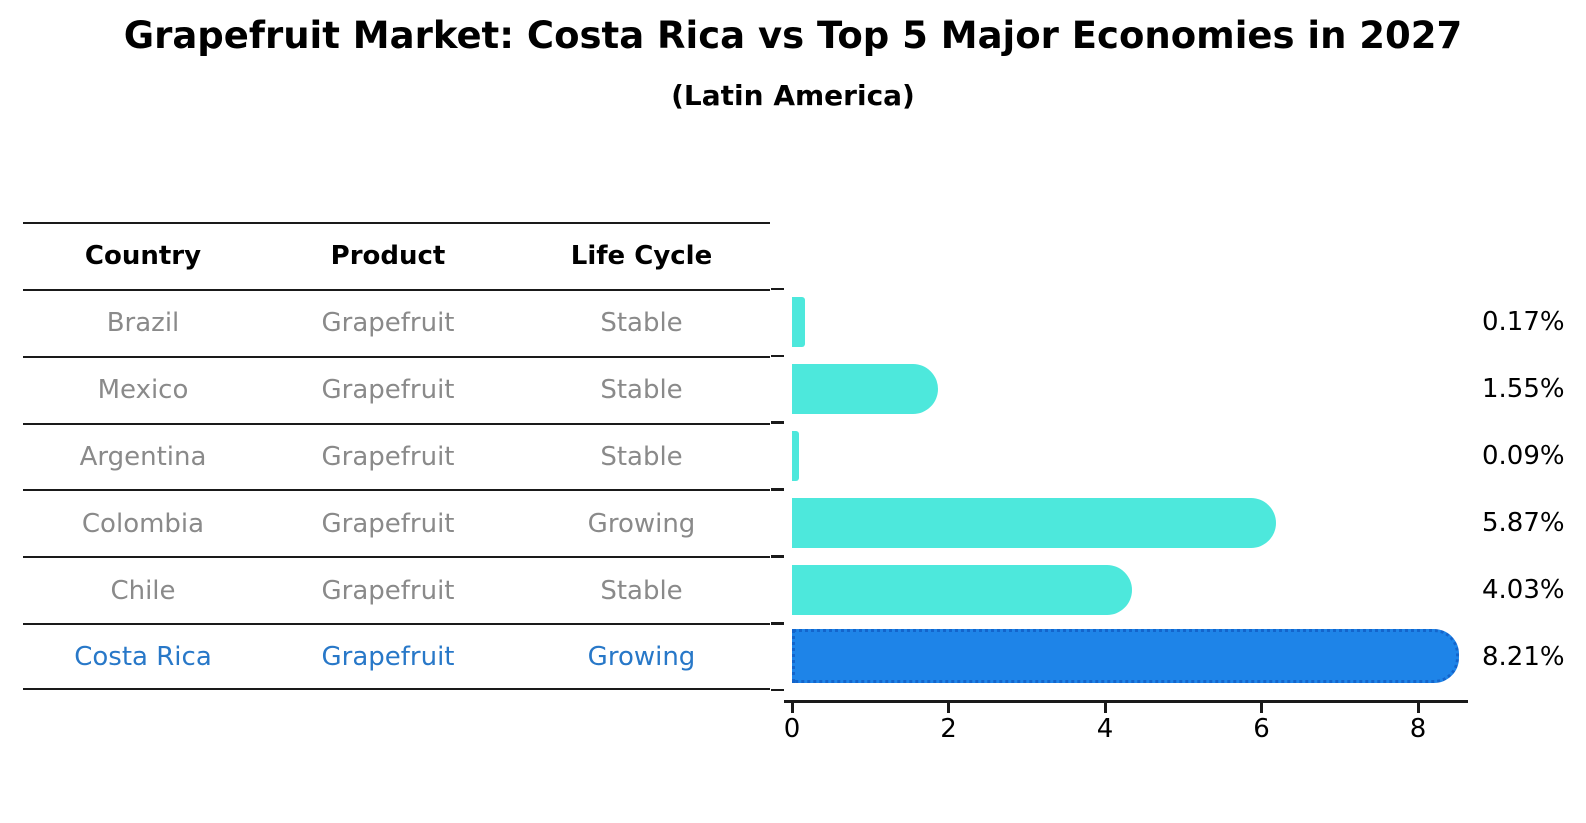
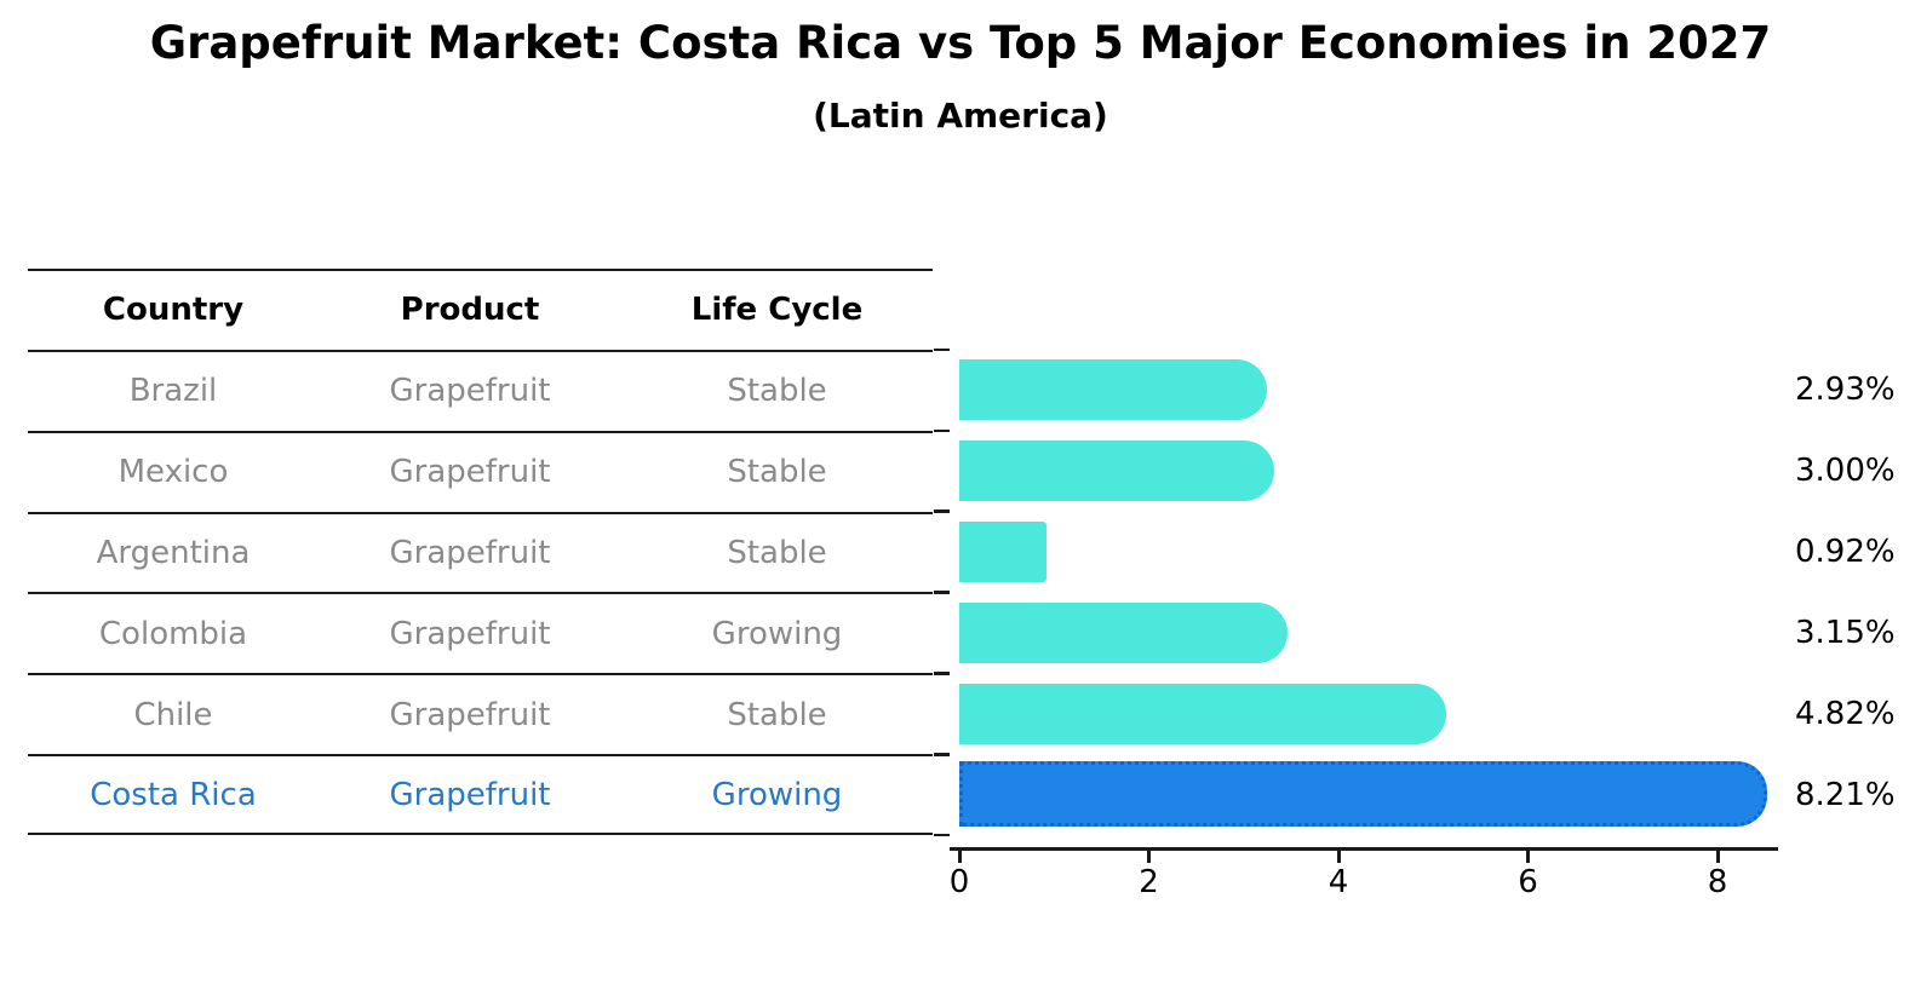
Brazil: 0.17% -> 2.93%
Mexico: 1.55% -> 3.00%
Argentina: 0.09% -> 0.92%
Colombia: 5.87% -> 3.15%
Chile: 4.03% -> 4.82%
